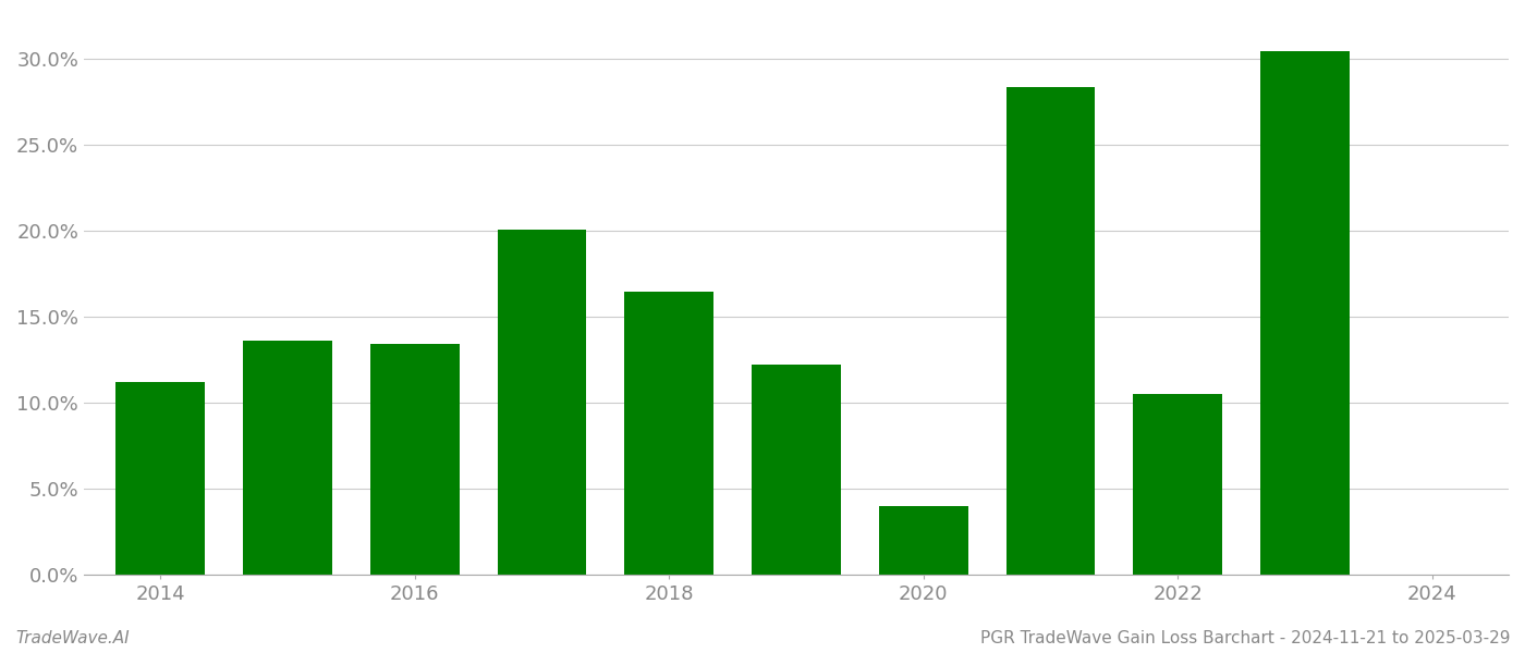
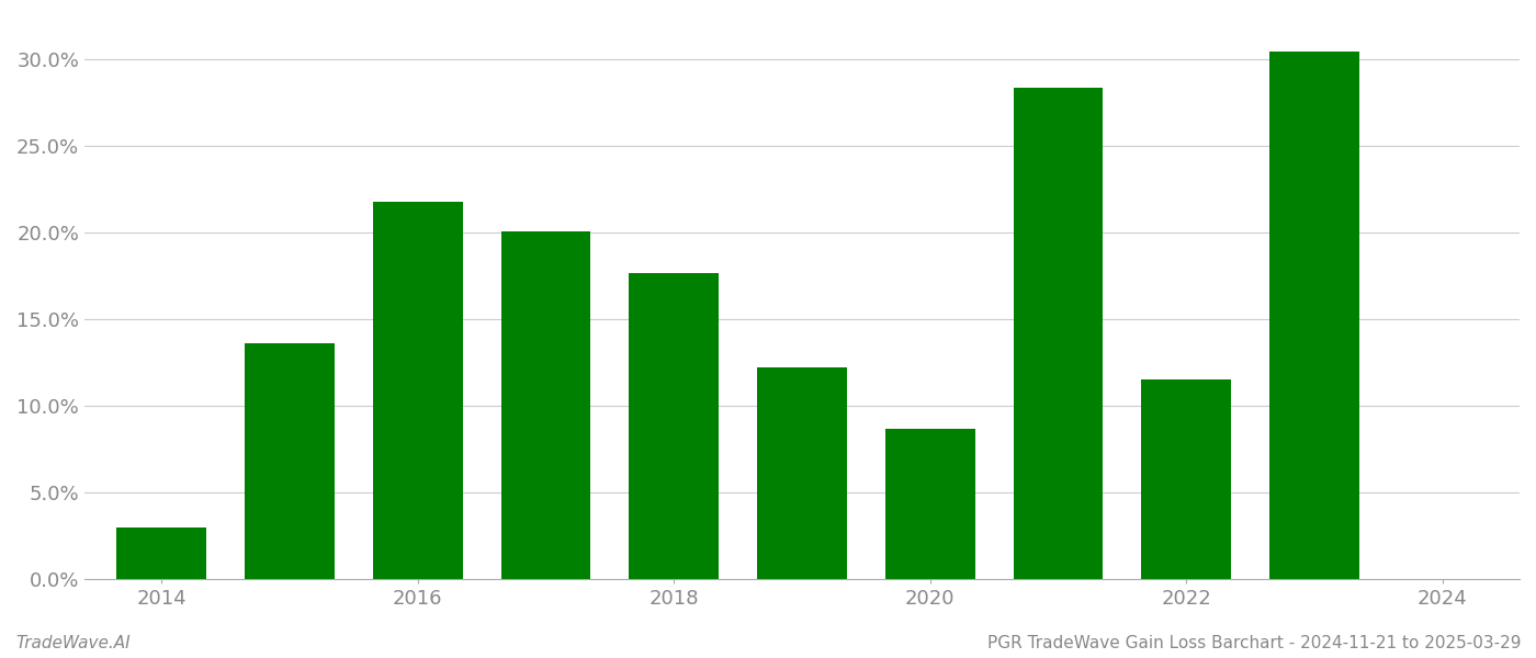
2014: 11.2% -> 3.0%
2016: 13.4% -> 21.8%
2018: 16.5% -> 17.7%
2020: 4.0% -> 8.7%
2022: 10.5% -> 11.5%
